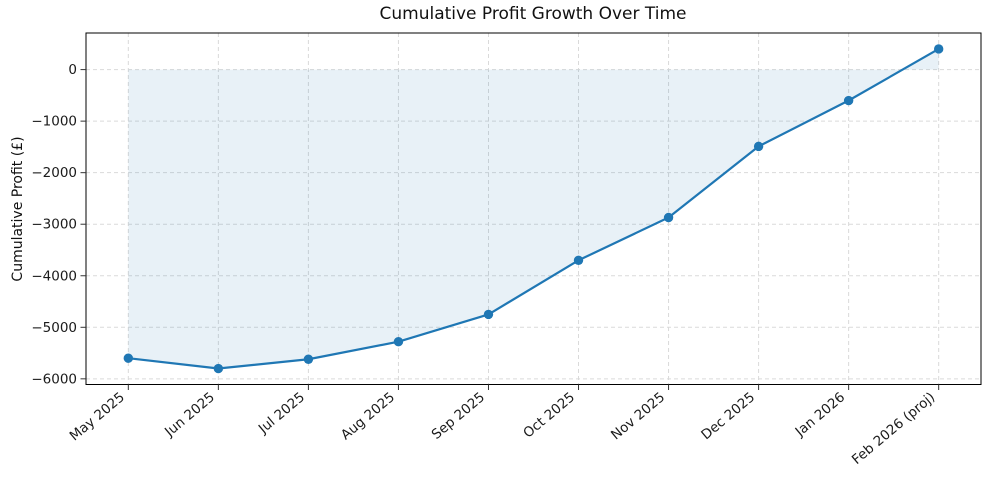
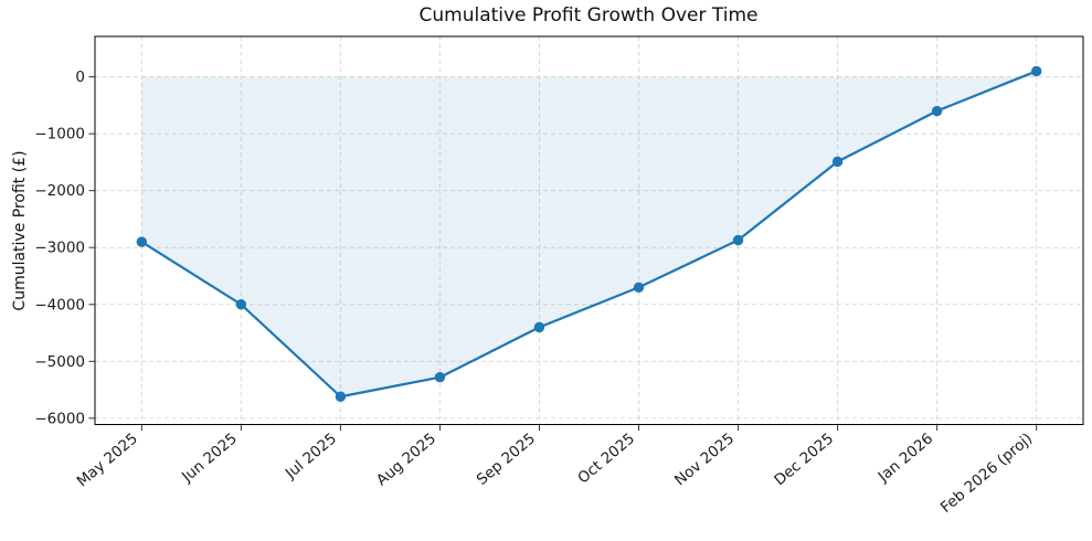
May 2025: -5600 -> -2900
Jun 2025: -5800 -> -4000
Sep 2025: -4800 -> -4400
Feb 2026 (proj): 400 -> 100
